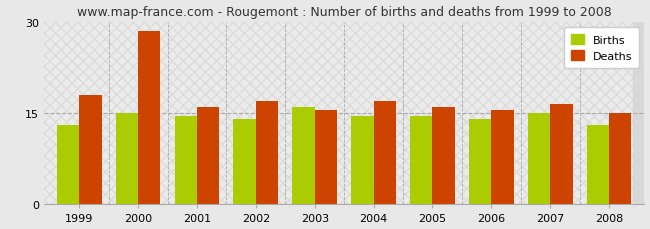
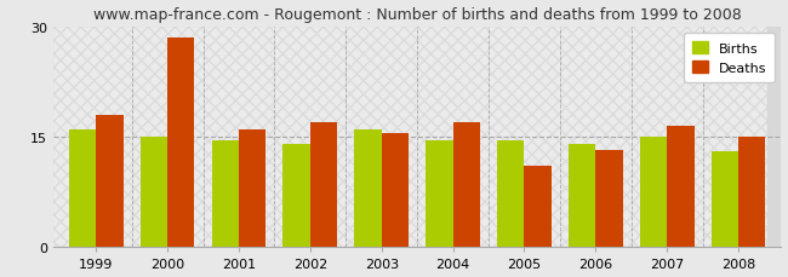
Births/1999: 13.0 -> 16.0
Deaths/2005: 16.0 -> 11.0
Deaths/2006: 15.5 -> 13.2
